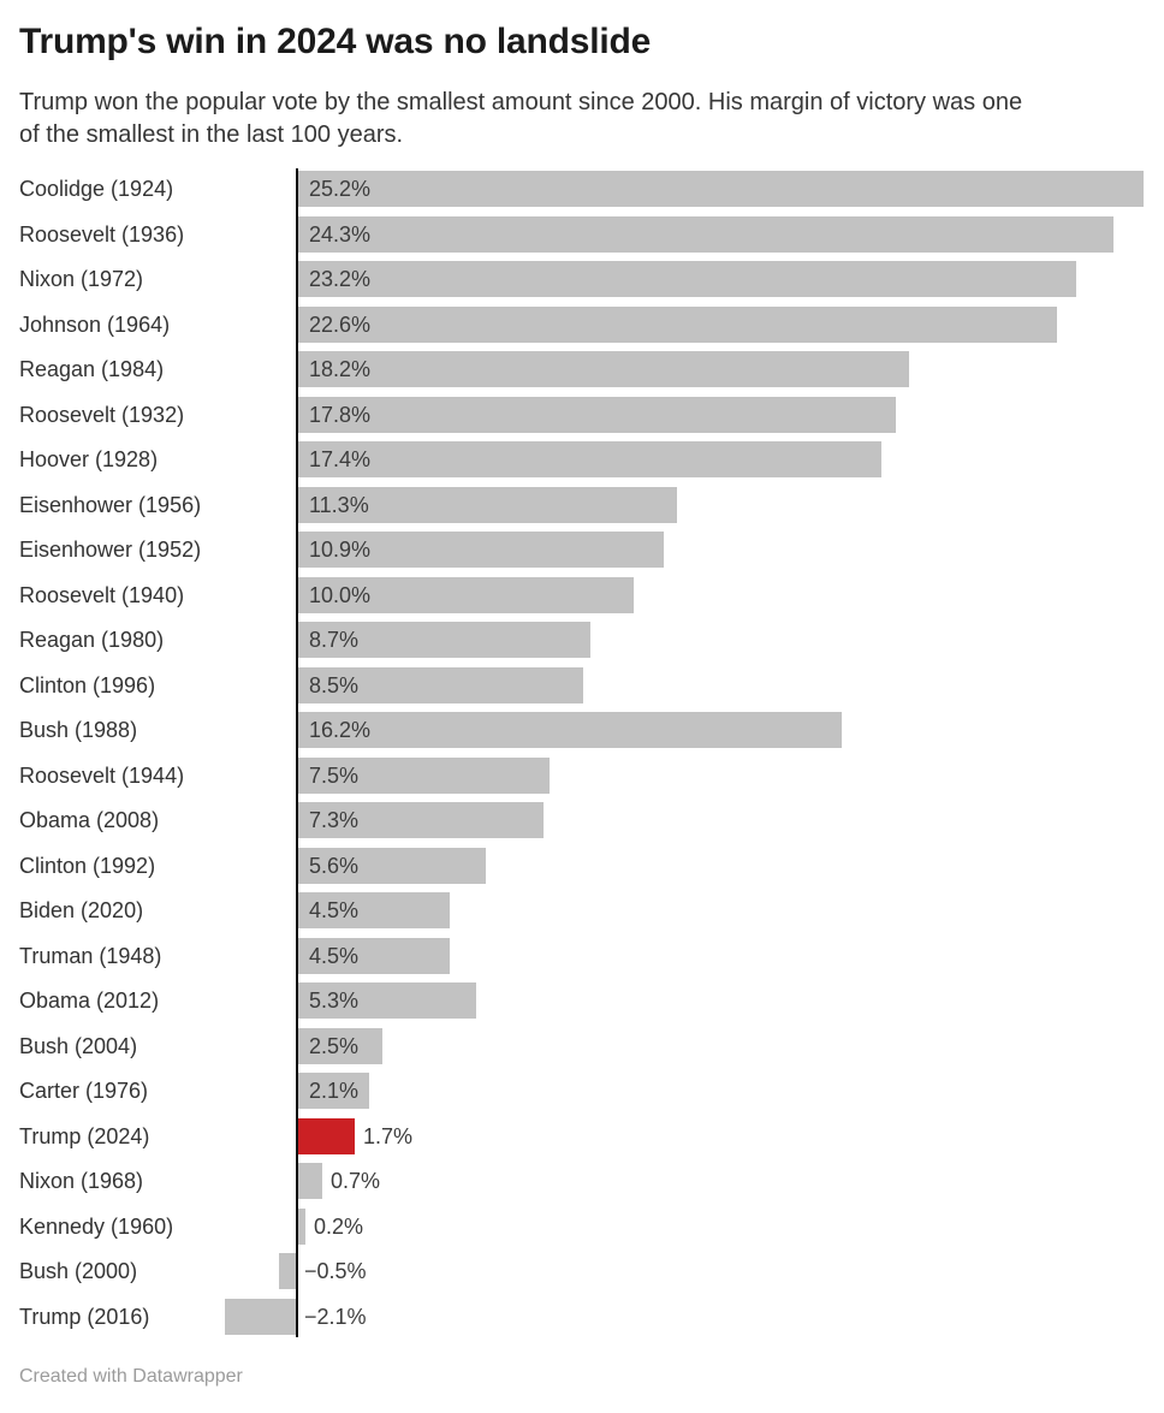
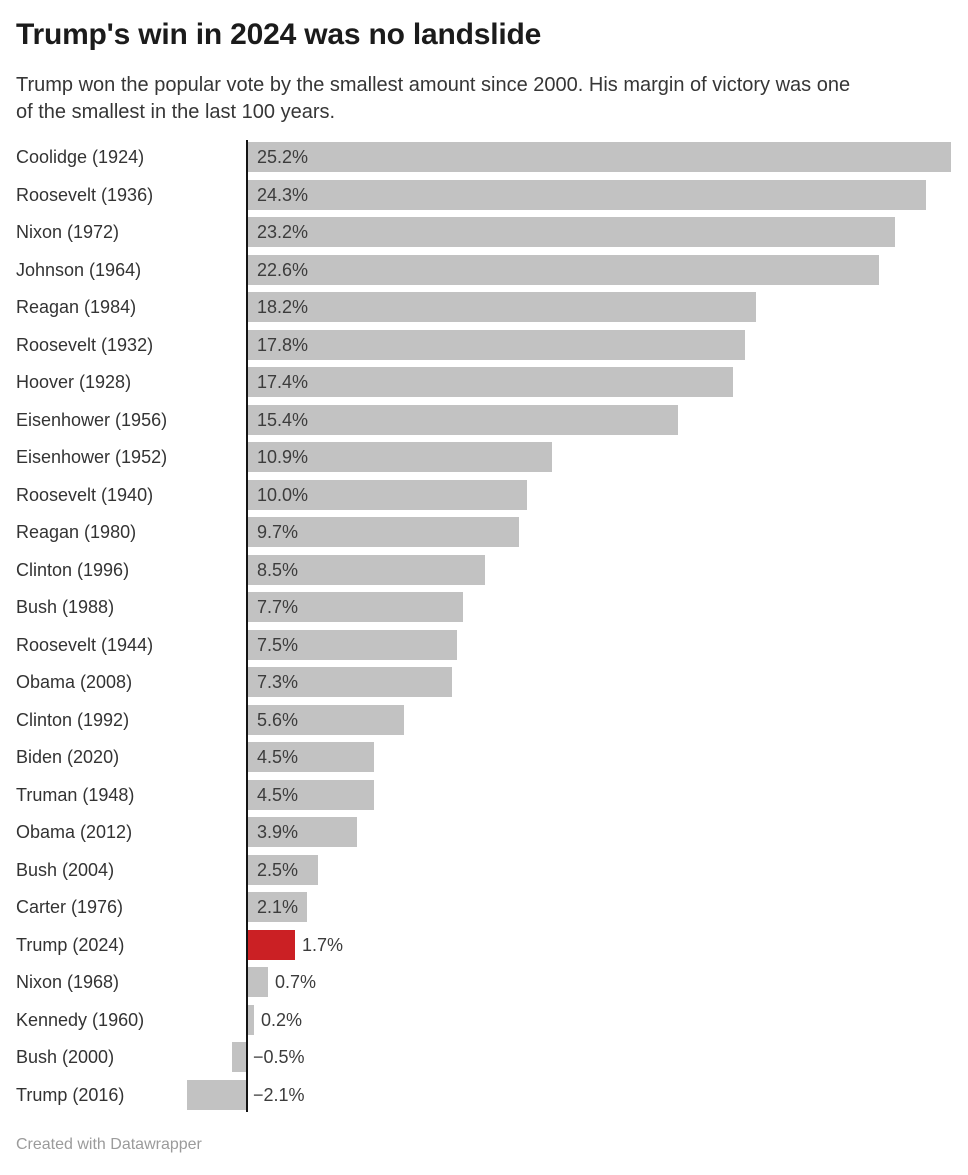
Eisenhower (1956): 11.3% -> 15.4%
Reagan (1980): 8.7% -> 9.7%
Bush (1988): 16.2% -> 7.7%
Obama (2012): 5.3% -> 3.9%
